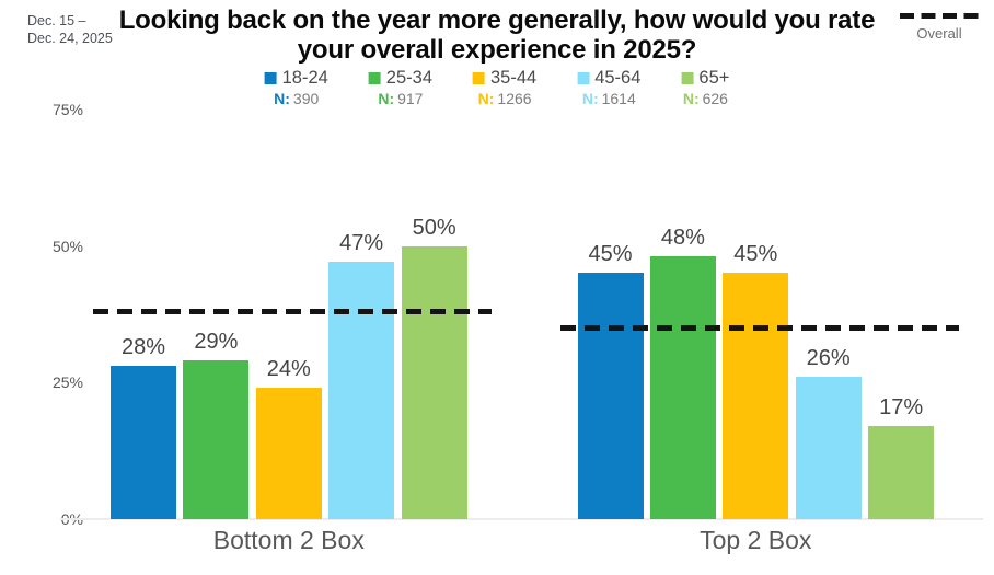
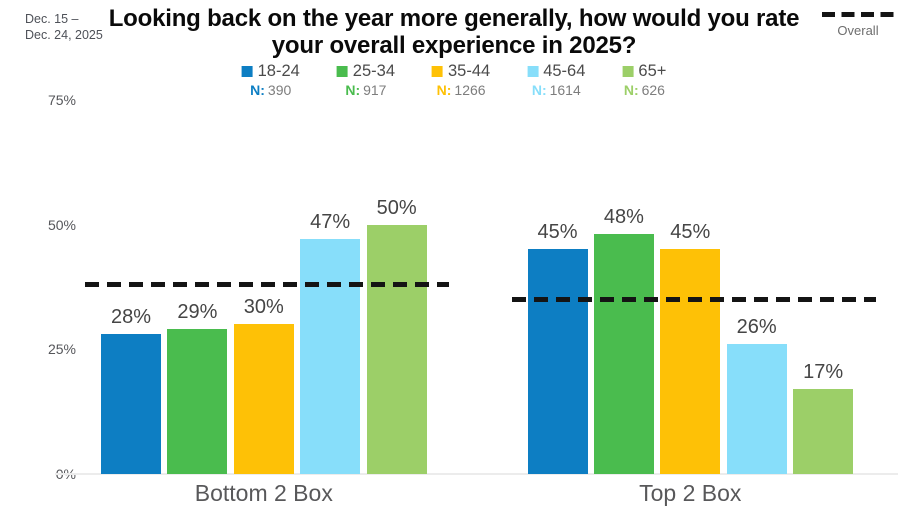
35-44/Bottom 2 Box: 24% -> 30%
